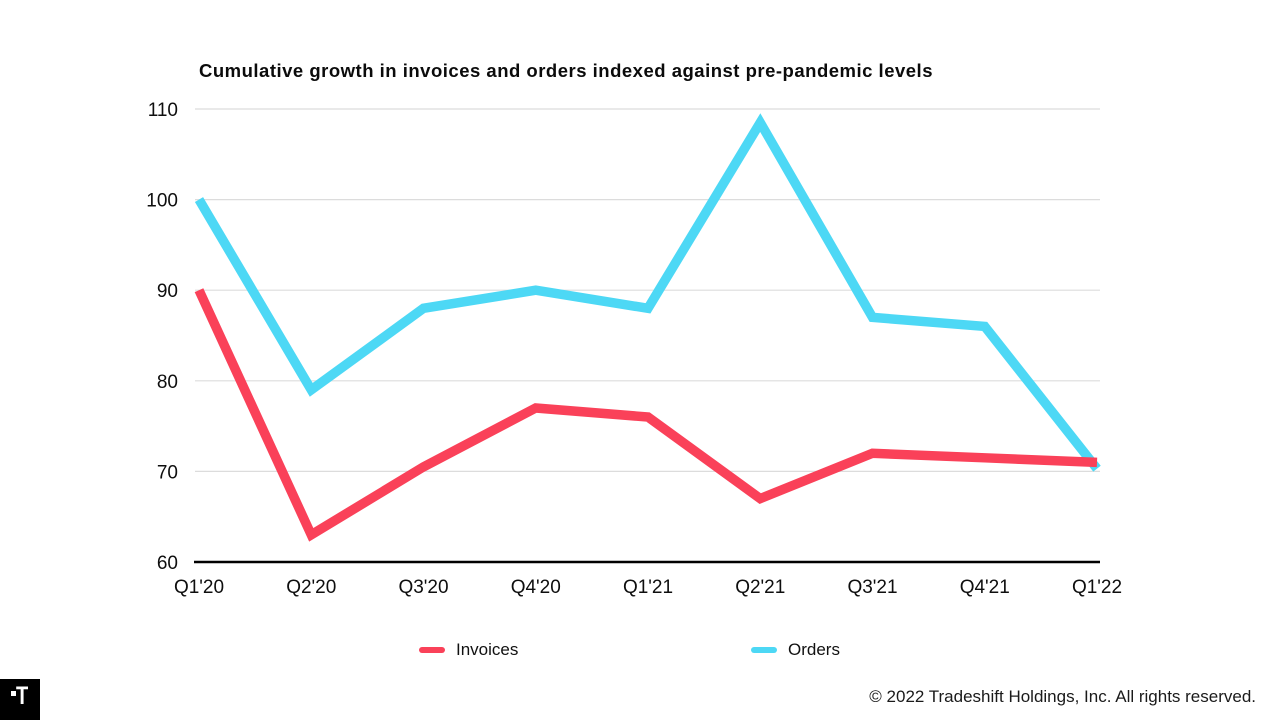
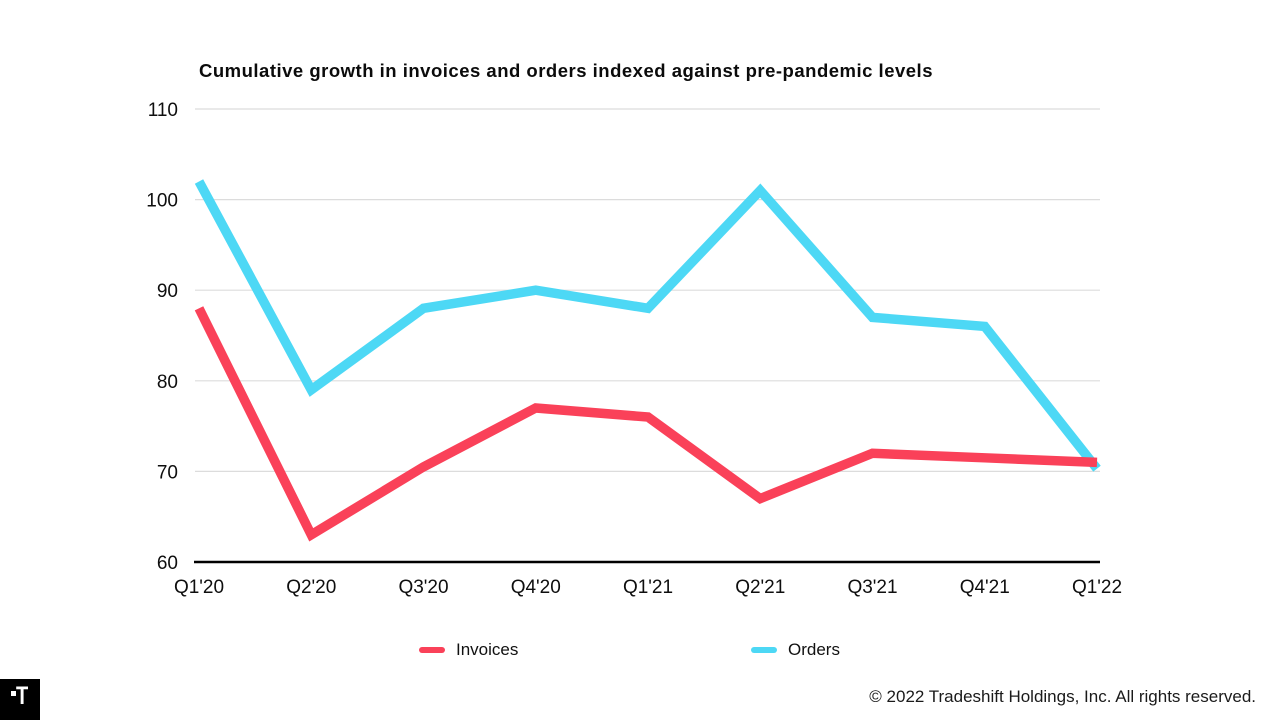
Invoices/Q1'20: 90 -> 88
Orders/Q1'20: 100 -> 102
Orders/Q2'21: 108 -> 101
